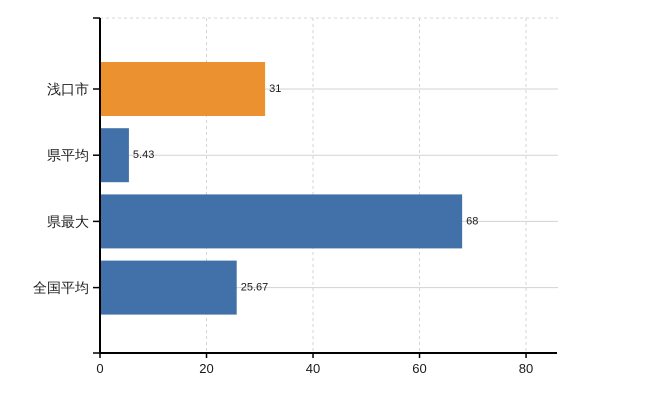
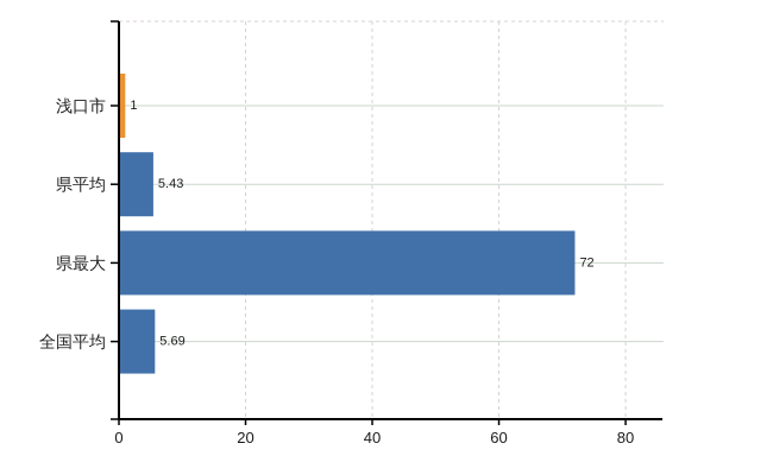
浅口市: 31 -> 1
県最大: 68 -> 72
全国平均: 25.67 -> 5.69
